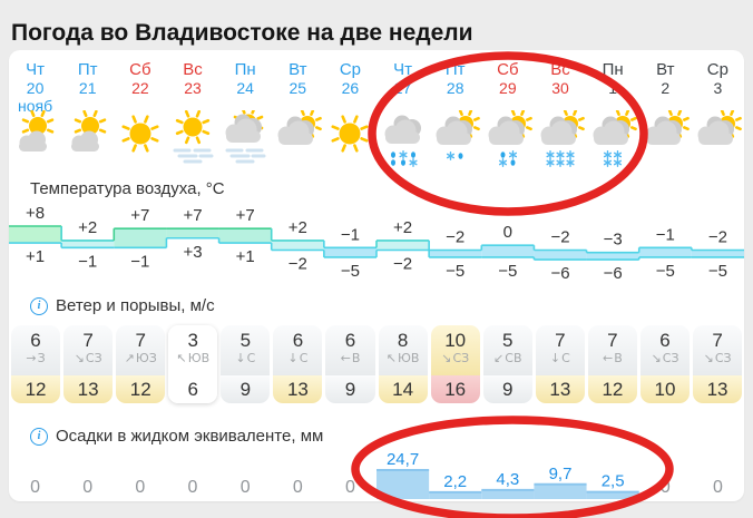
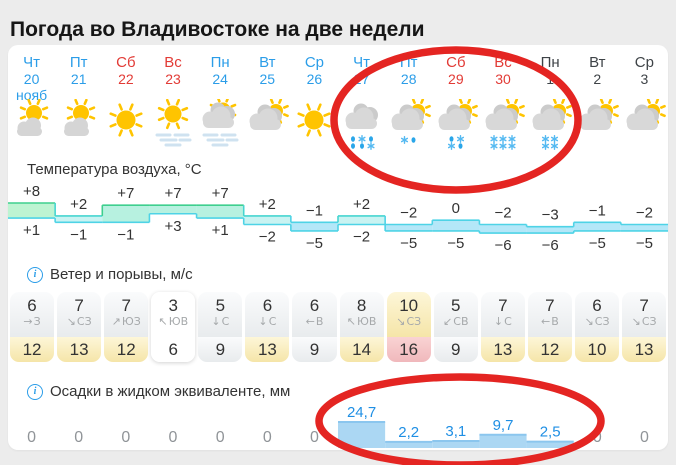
Осадки в жидком эквиваленте, мм/29: 4,3 -> 3,1
